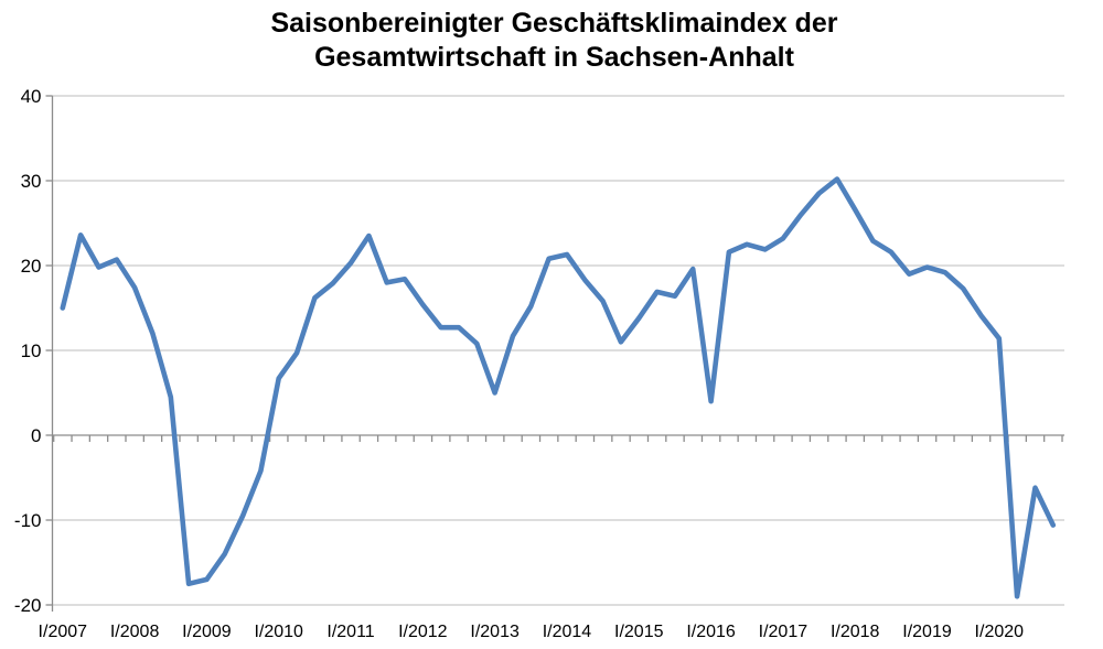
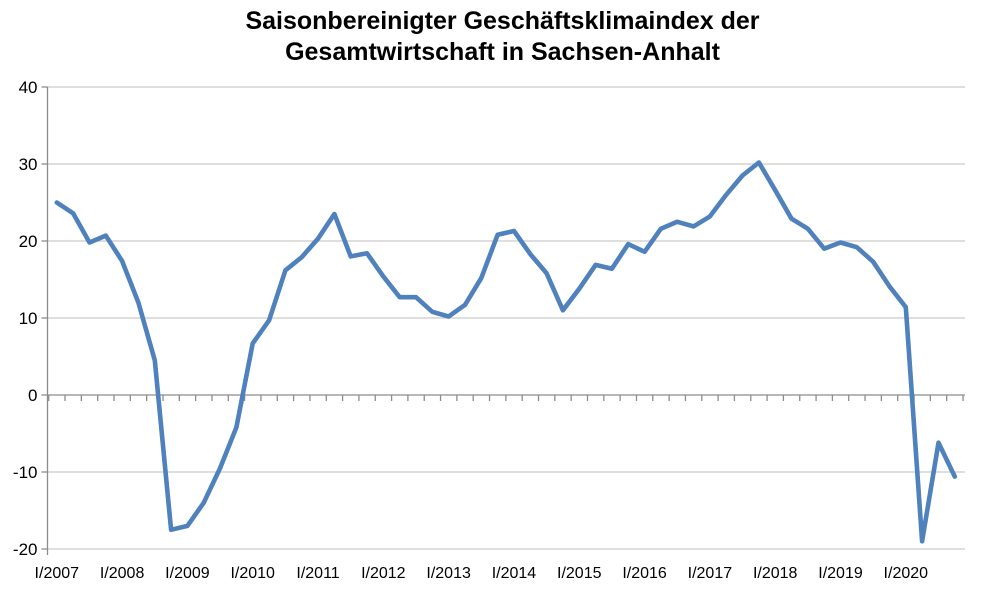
I/2007: 15 -> 25
I/2013: 5 -> 10
I/2016: 4 -> 19
